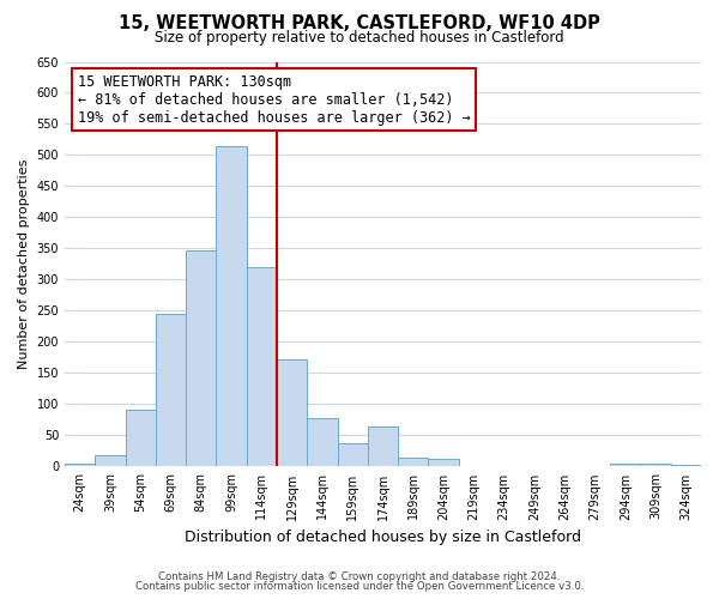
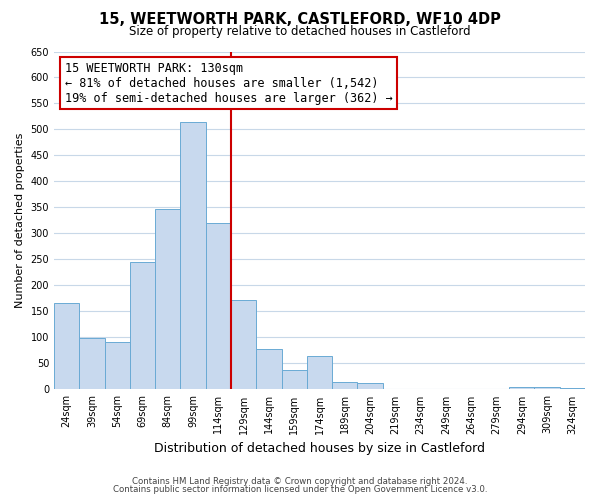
24sqm: 5 -> 166
39sqm: 18 -> 98
